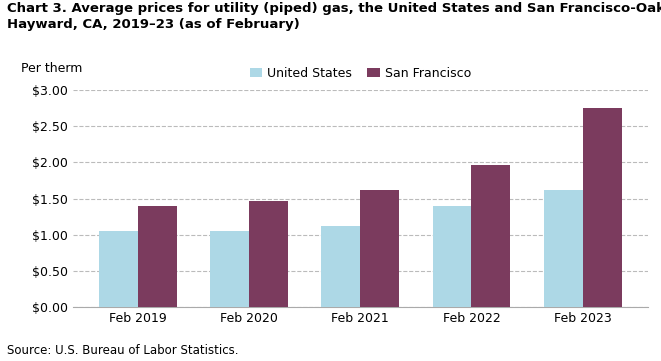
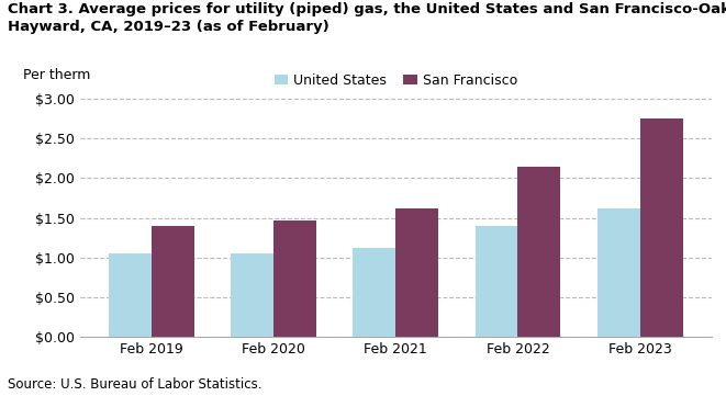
San Francisco/Feb 2022: $1.96 -> $2.14
